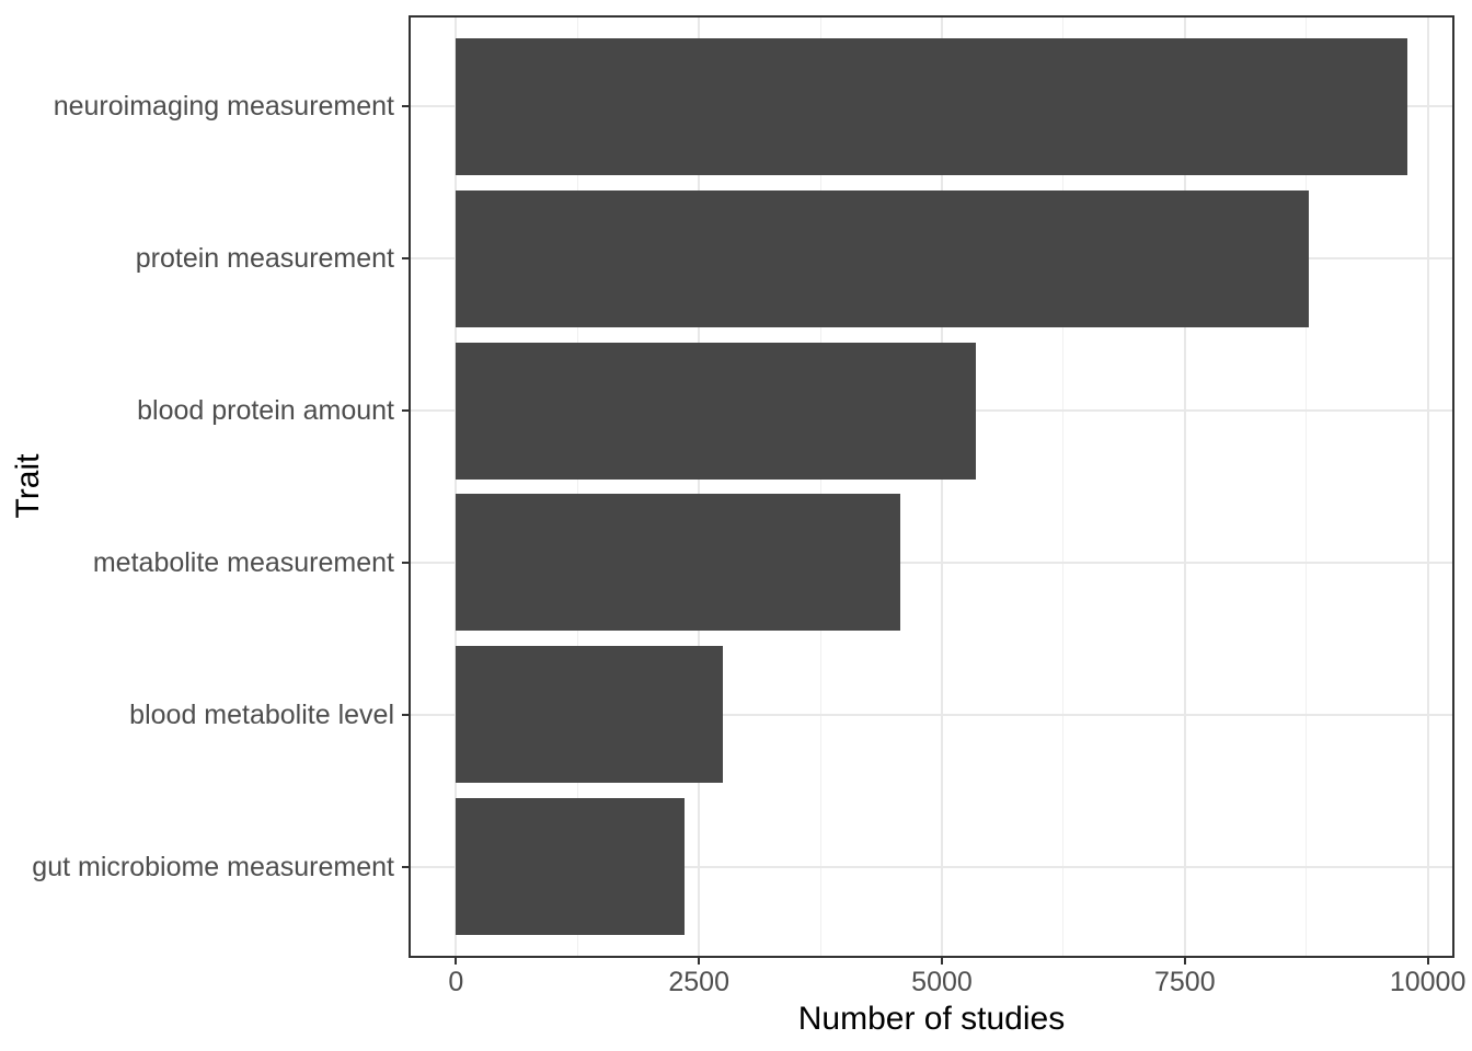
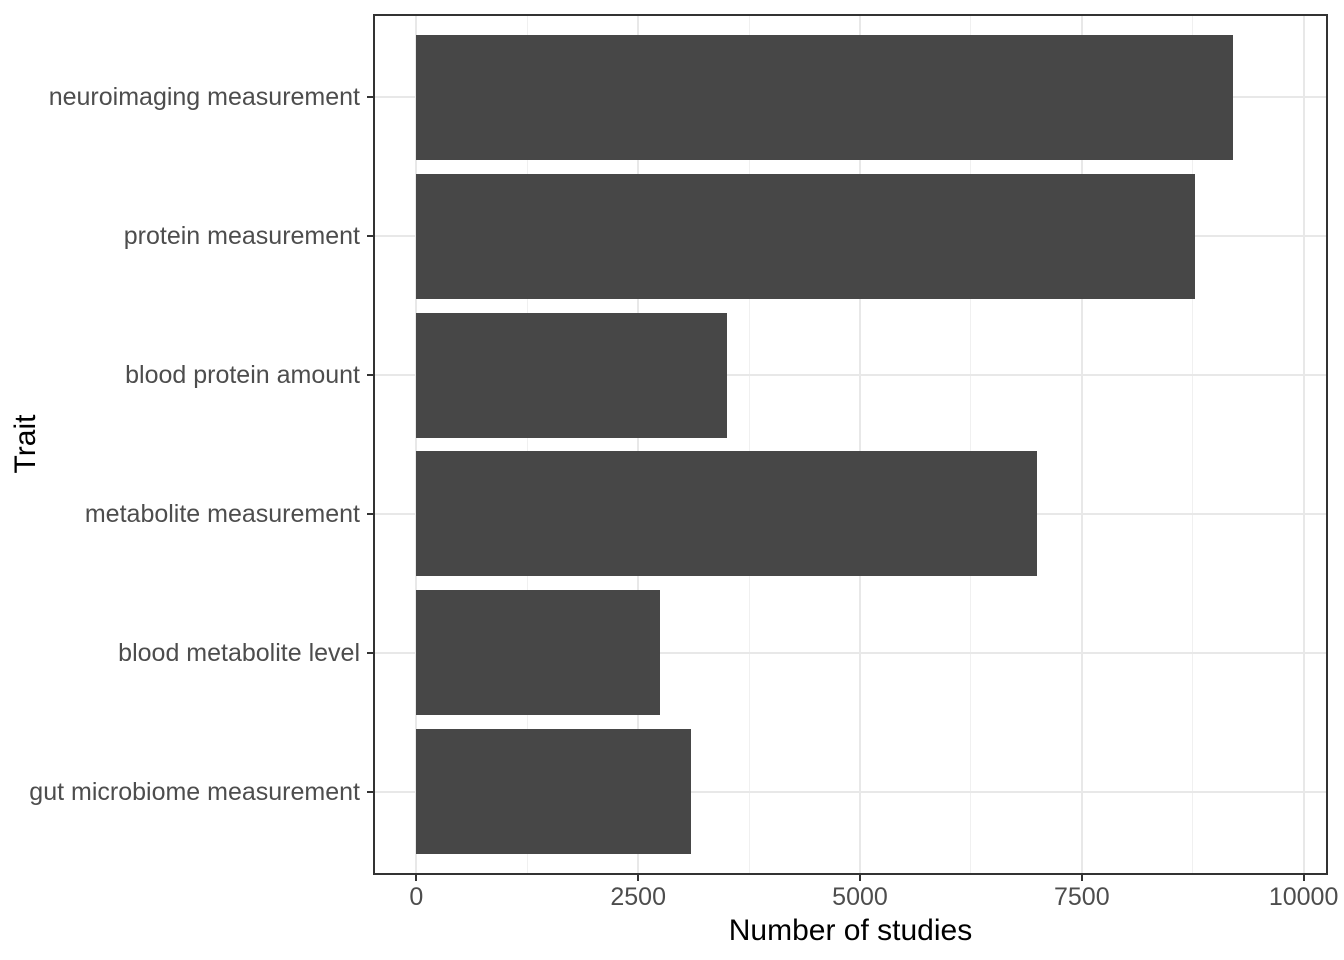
neuroimaging measurement: 9800 -> 9200
blood protein amount: 5400 -> 3500
metabolite measurement: 4600 -> 7000
gut microbiome measurement: 2400 -> 3100
